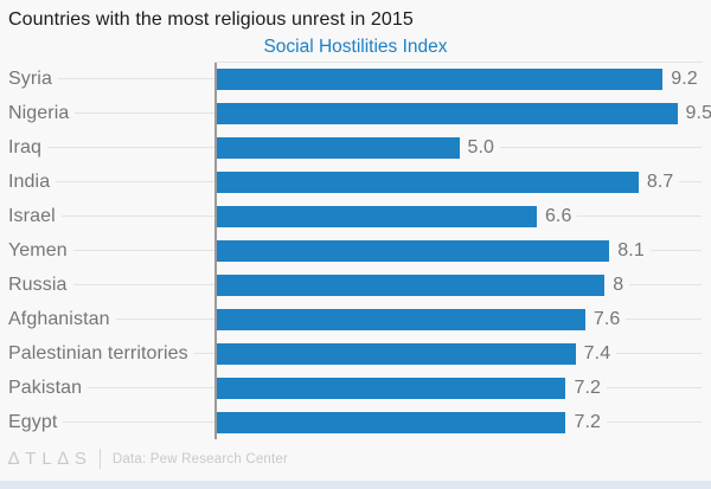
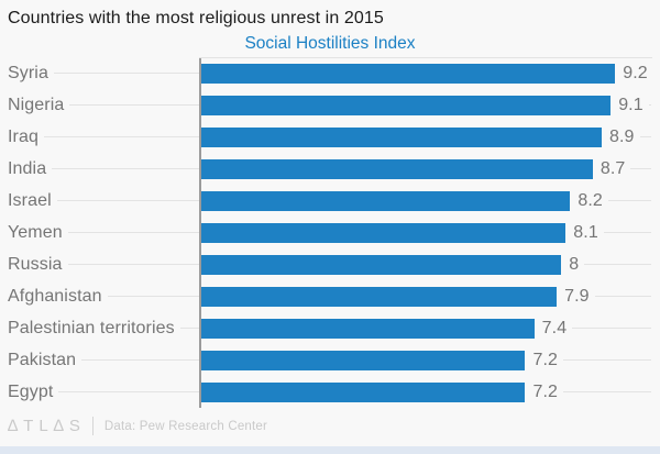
Nigeria: 9.5 -> 9.1
Iraq: 5.0 -> 8.9
Israel: 6.6 -> 8.2
Afghanistan: 7.6 -> 7.9
